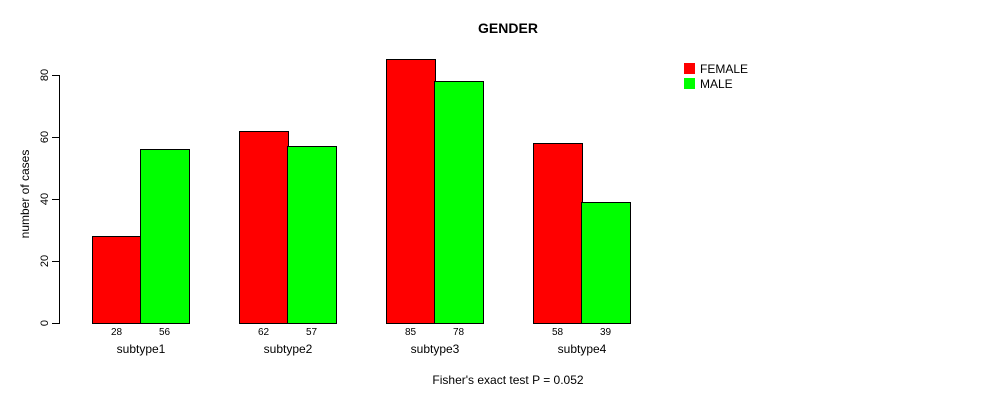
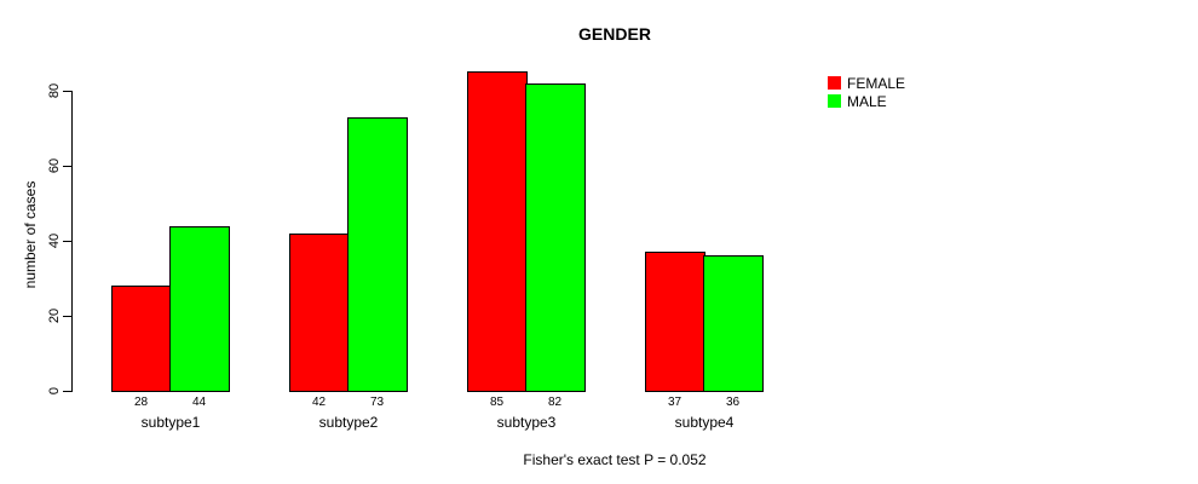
MALE/subtype1: 56 -> 44
FEMALE/subtype2: 62 -> 42
MALE/subtype2: 57 -> 73
MALE/subtype3: 78 -> 82
FEMALE/subtype4: 58 -> 37
MALE/subtype4: 39 -> 36
